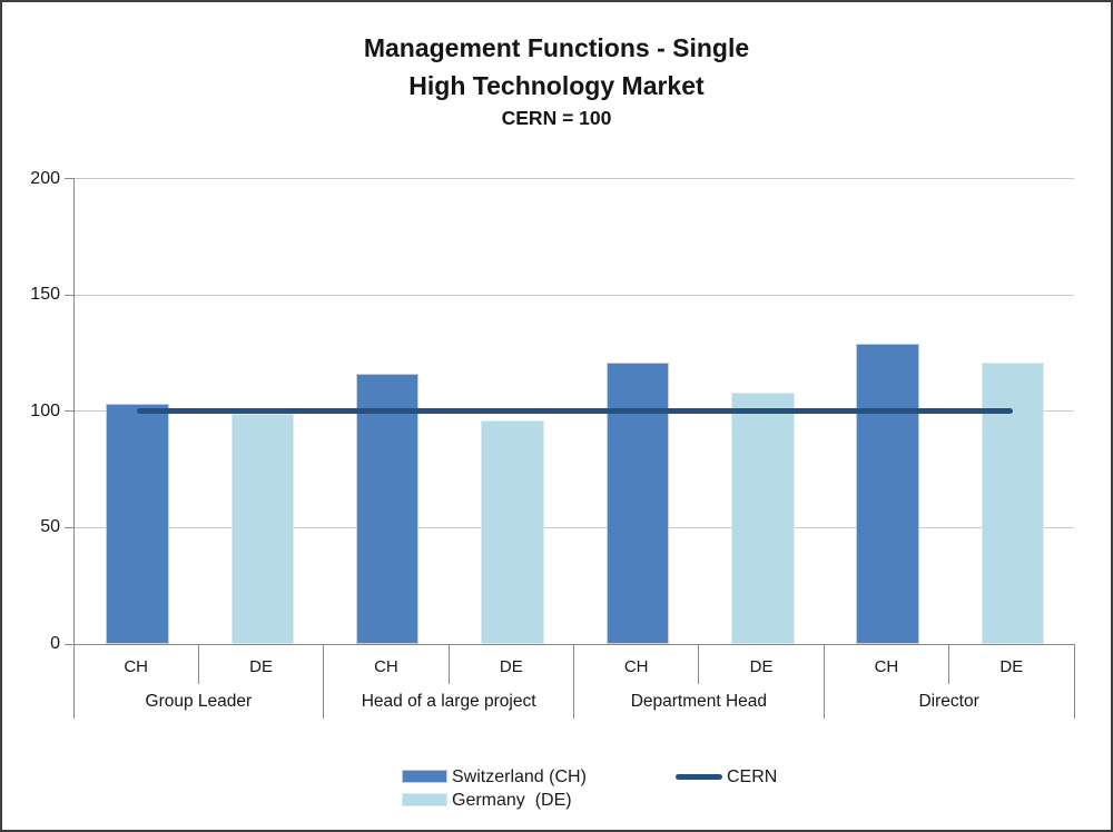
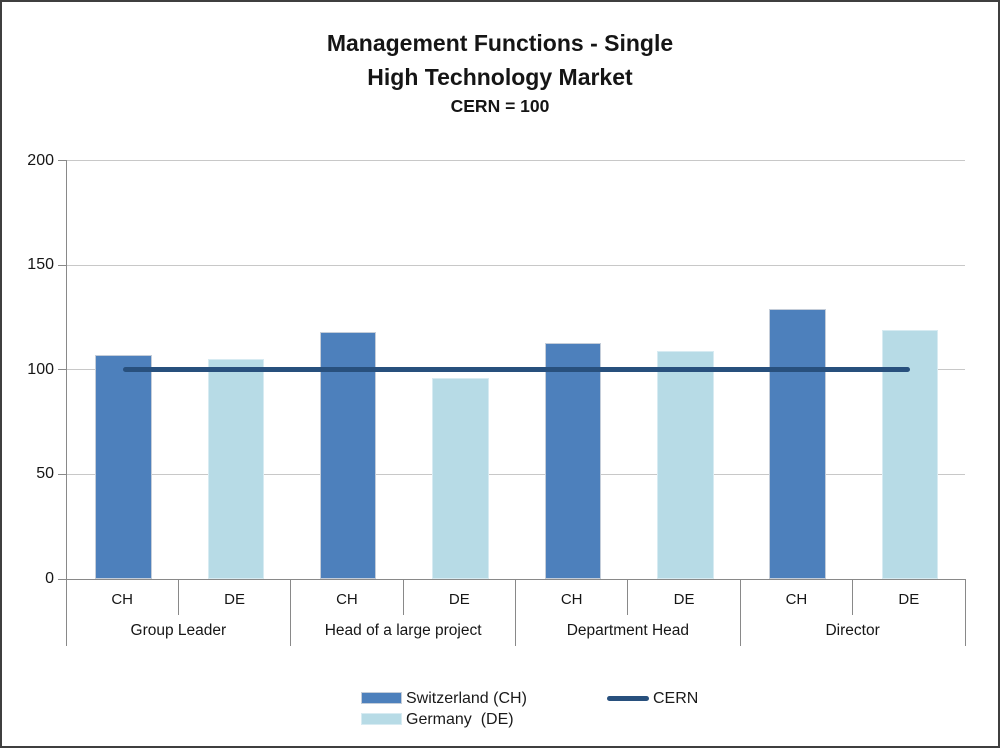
Switzerland (CH)/Group Leader: 103 -> 107
Germany (DE)/Group Leader: 99 -> 105
Switzerland (CH)/Head of a large project: 116 -> 118
Switzerland (CH)/Department Head: 121 -> 113
Germany (DE)/Department Head: 108 -> 109
Germany (DE)/Director: 121 -> 119
